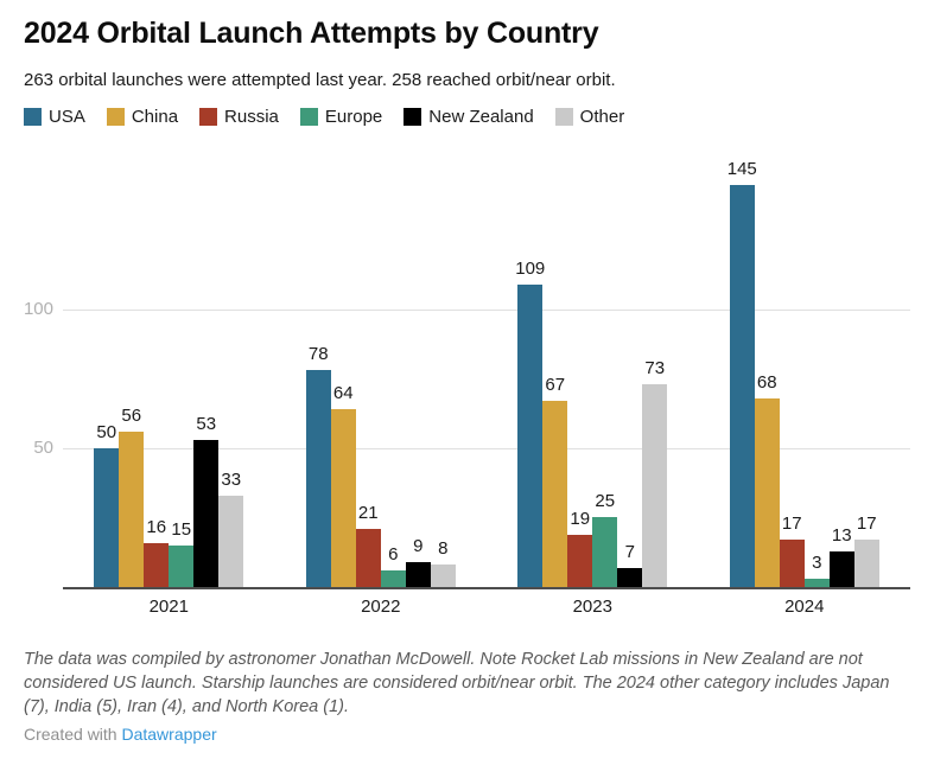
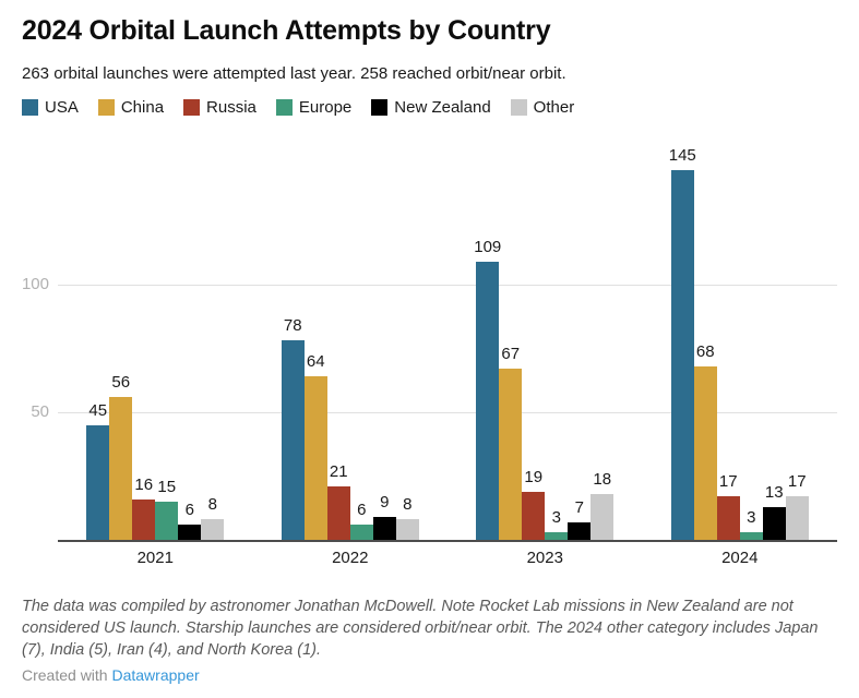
USA/2021: 50 -> 45
New Zealand/2021: 53 -> 6
Other/2021: 33 -> 8
Europe/2023: 25 -> 3
Other/2023: 73 -> 18
